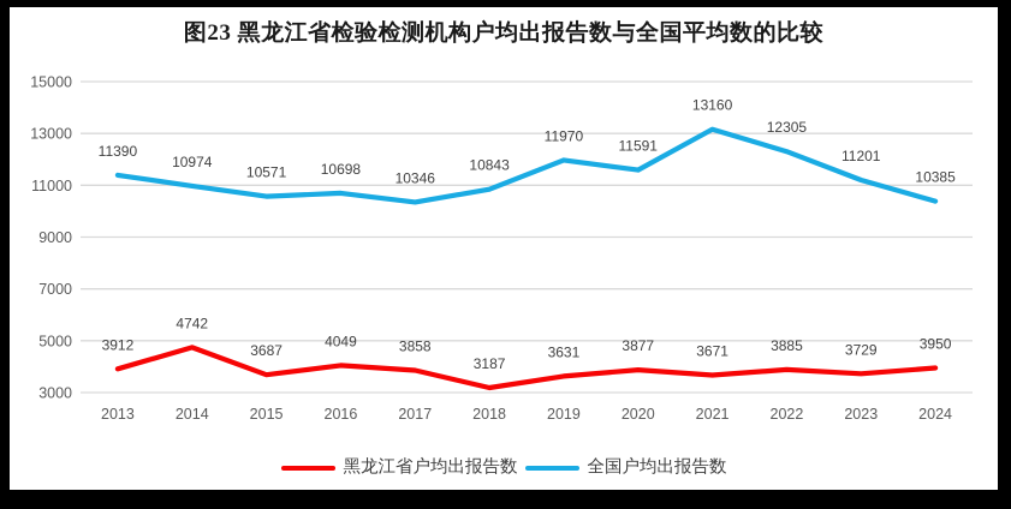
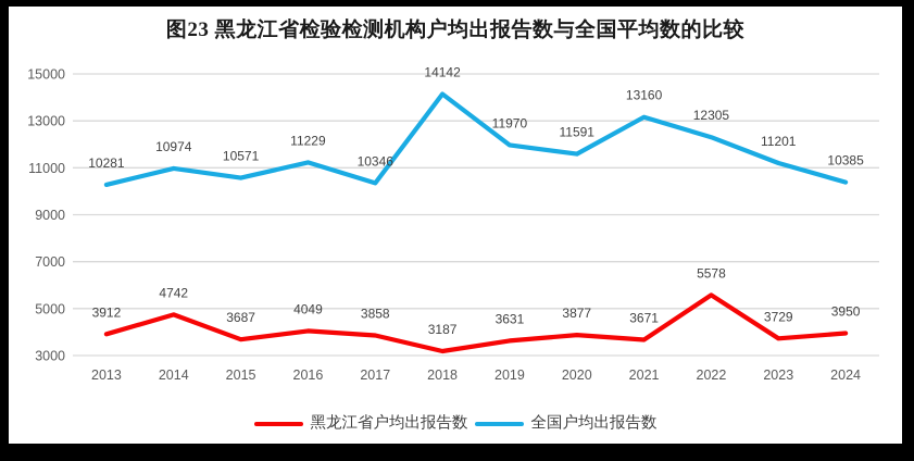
全国户均出报告数/2013: 11390 -> 10281
全国户均出报告数/2016: 10698 -> 11229
全国户均出报告数/2018: 10843 -> 14142
黑龙江省户均出报告数/2022: 3885 -> 5578
